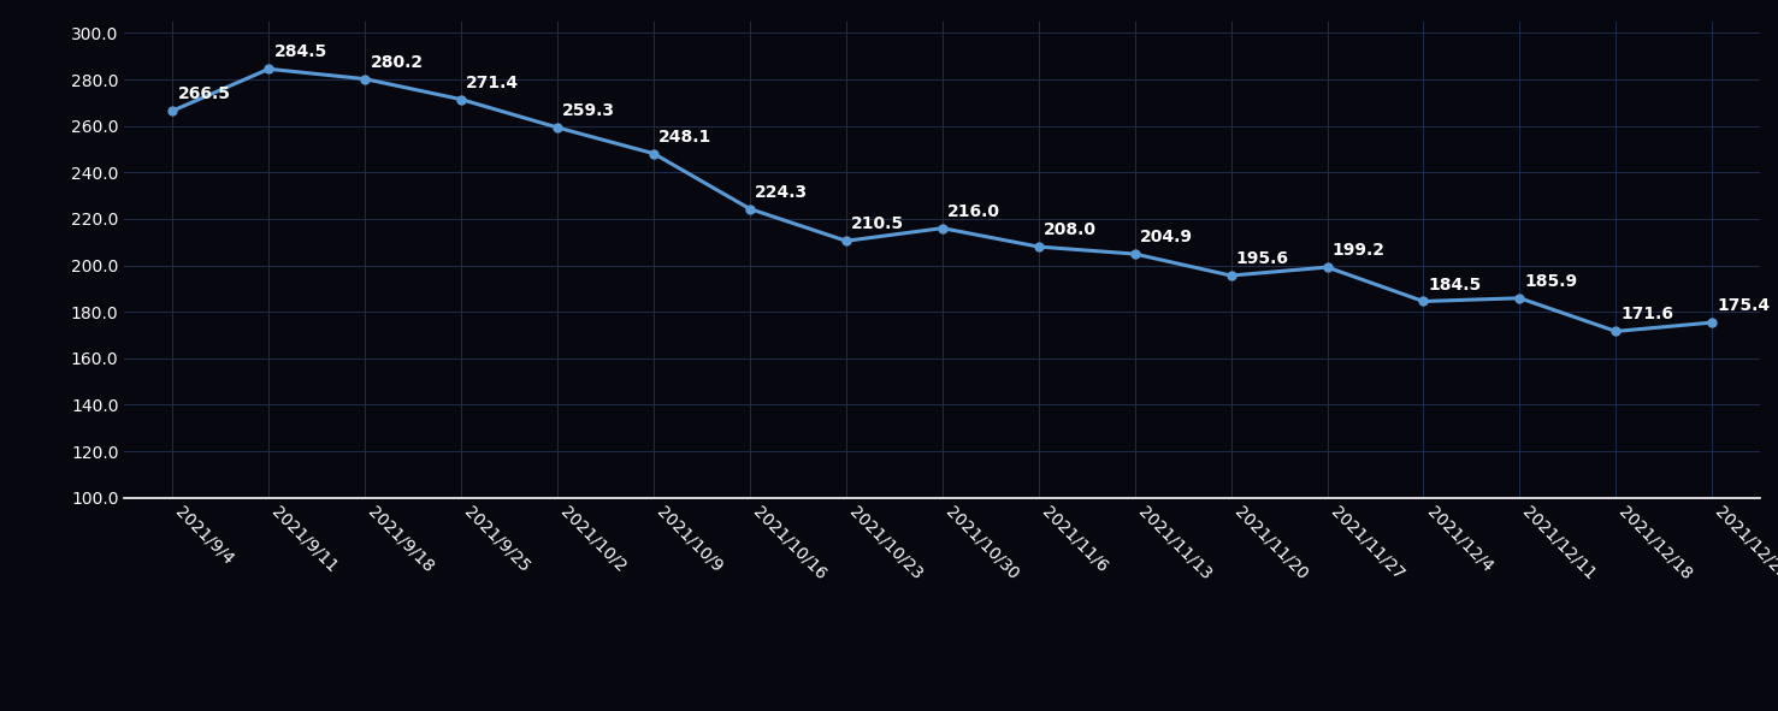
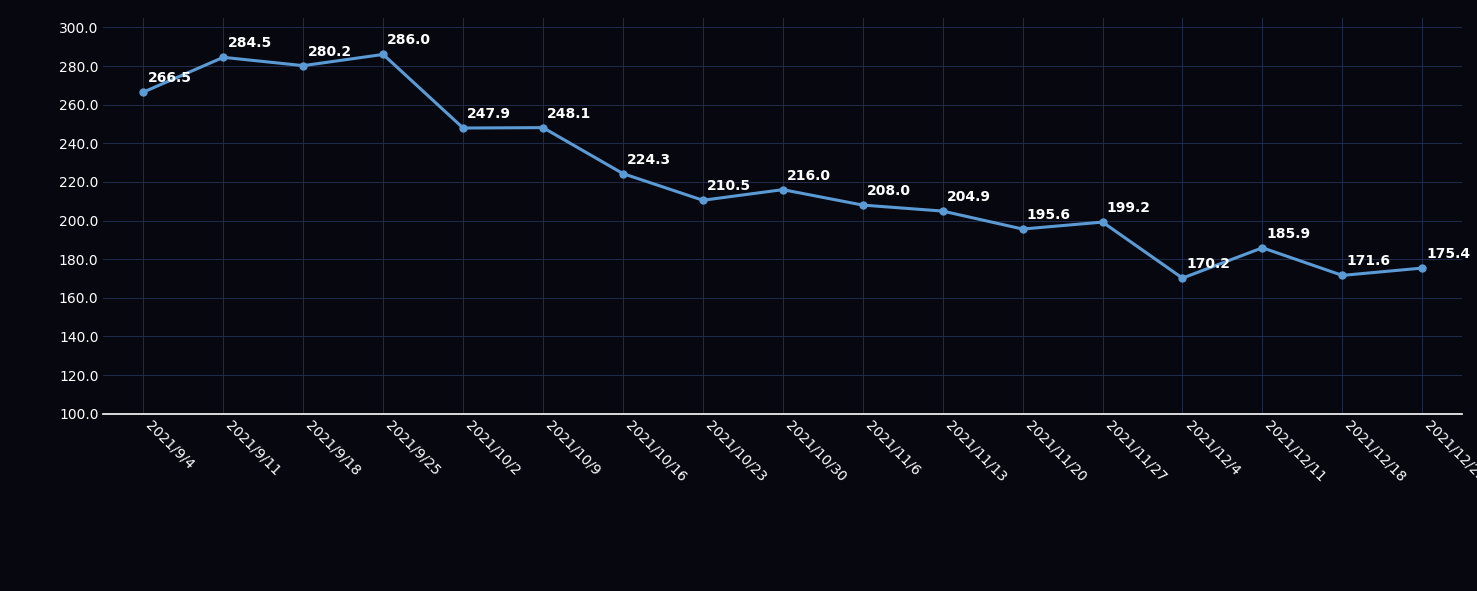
2021/9/25: 271.4 -> 286.0
2021/10/2: 259.3 -> 247.9
2021/12/4: 184.5 -> 170.2
